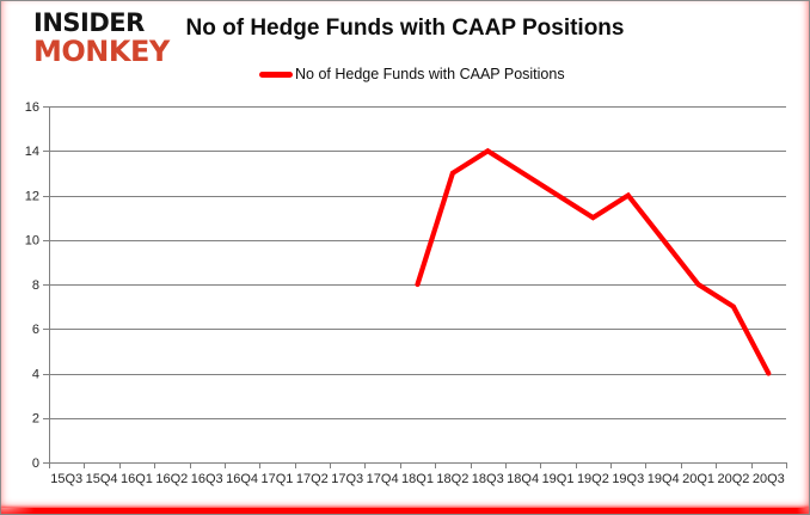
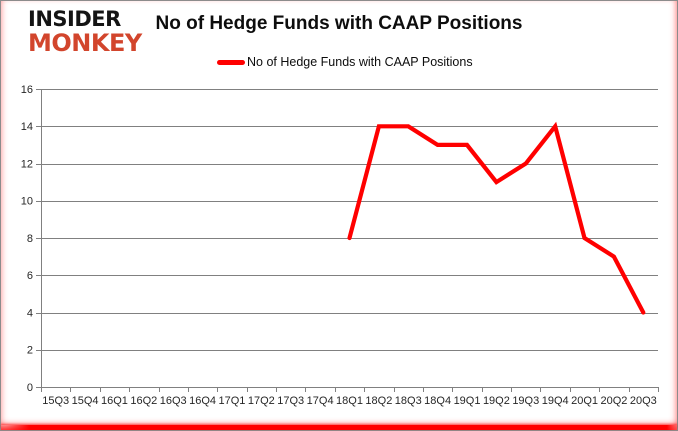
18Q2: 13 -> 14
19Q1: 12 -> 13
19Q4: 10 -> 14
